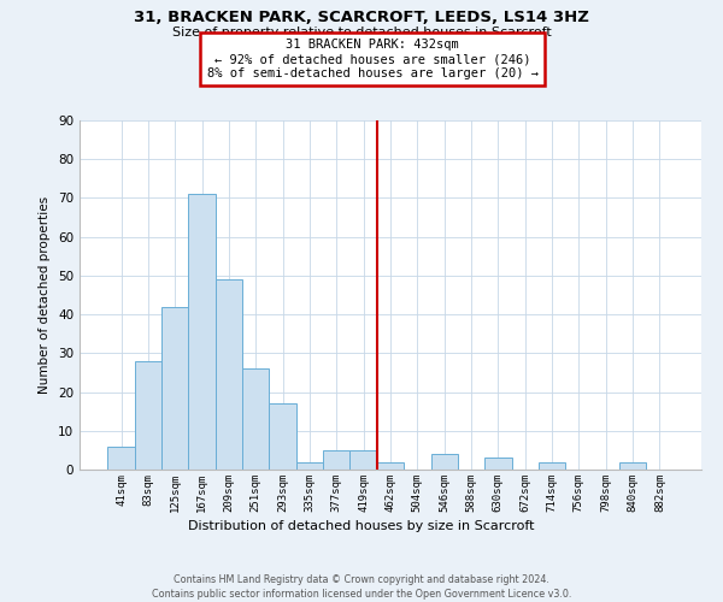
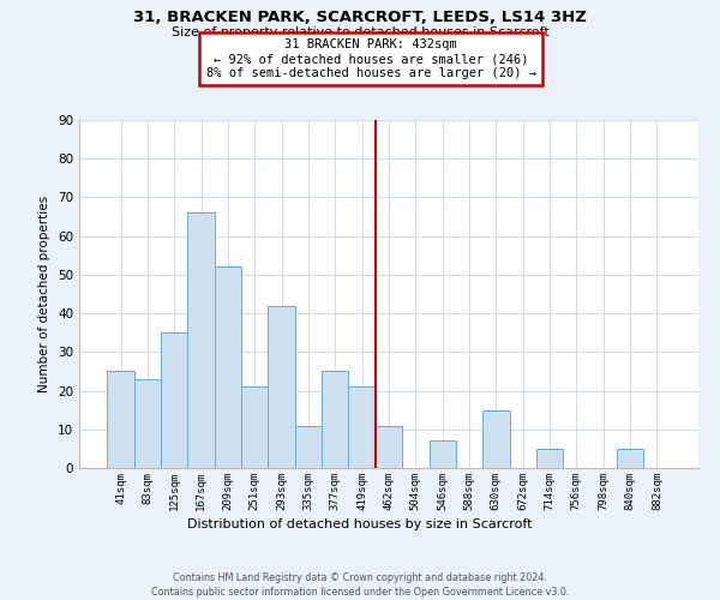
41sqm: 6 -> 25
83sqm: 28 -> 23
125sqm: 42 -> 35
167sqm: 71 -> 66
209sqm: 49 -> 52
251sqm: 26 -> 21
293sqm: 17 -> 42
335sqm: 2 -> 11
377sqm: 5 -> 25
419sqm: 5 -> 21
462sqm: 2 -> 11
546sqm: 4 -> 7
630sqm: 3 -> 15
714sqm: 2 -> 5
840sqm: 2 -> 5
